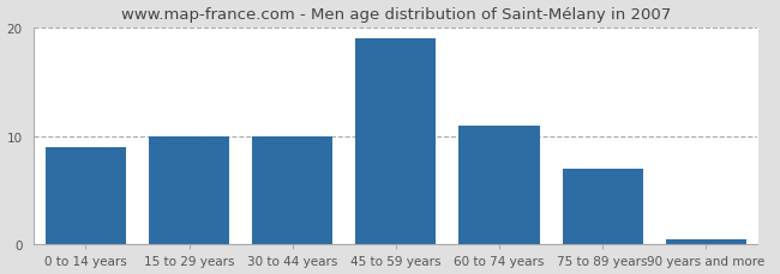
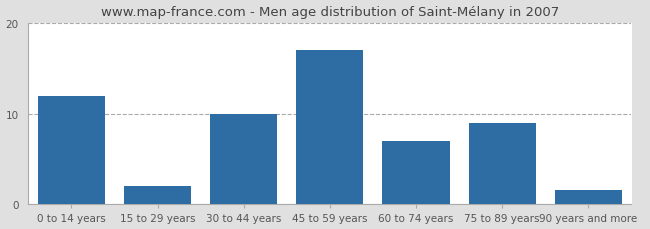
0 to 14 years: 9.0 -> 12.0
15 to 29 years: 10.0 -> 2.0
45 to 59 years: 19.0 -> 17.0
60 to 74 years: 11.0 -> 7.0
75 to 89 years: 7.0 -> 9.0
90 years and more: 0.5 -> 1.6
